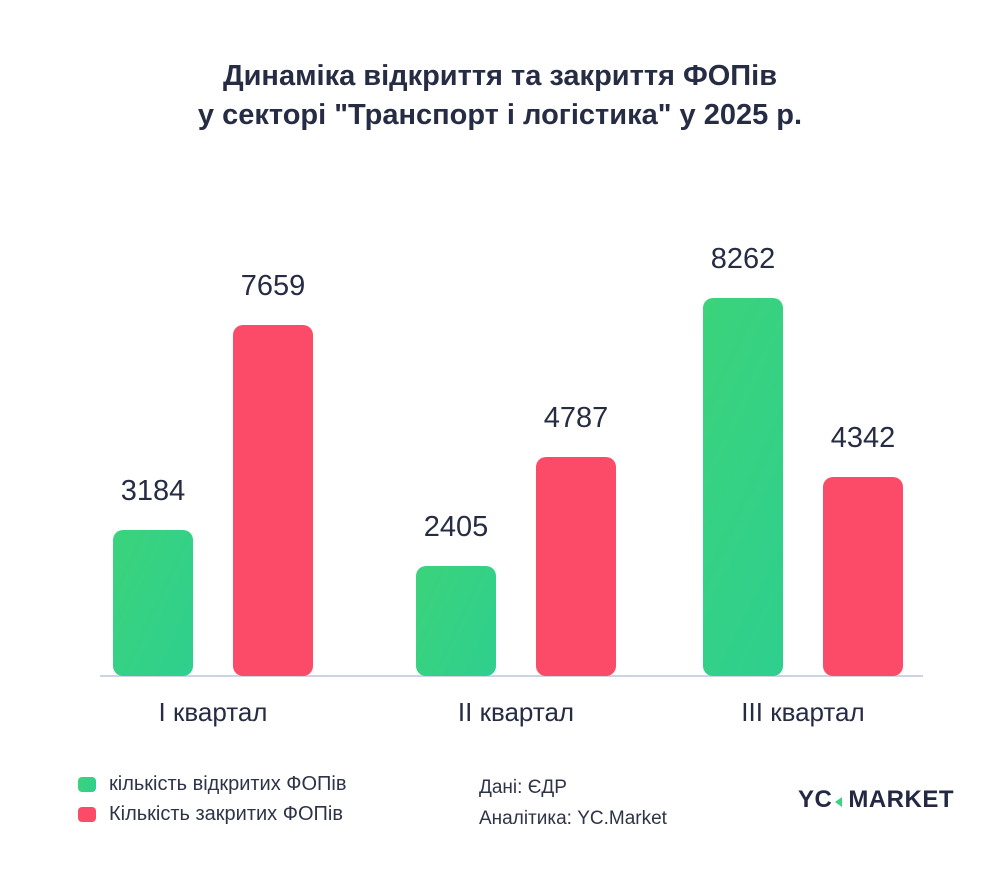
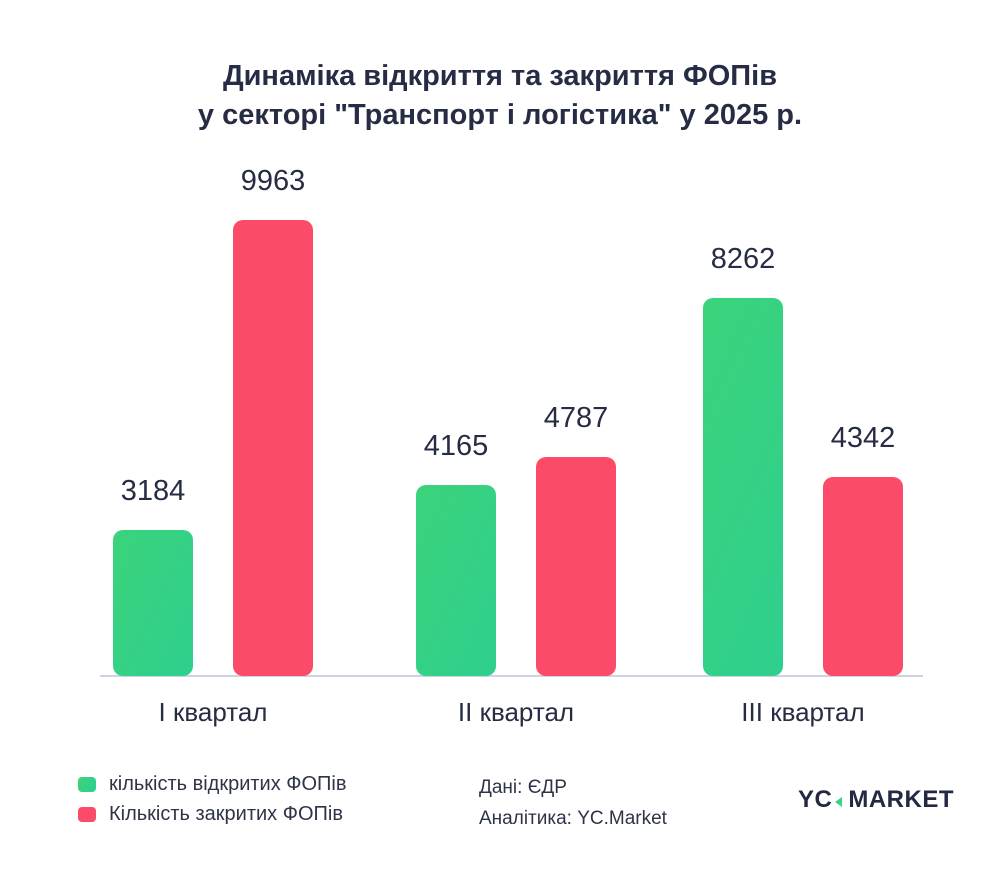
Кількість закритих ФОПів/І квартал: 7659 -> 9963
кількість відкритих ФОПів/ІІ квартал: 2405 -> 4165
